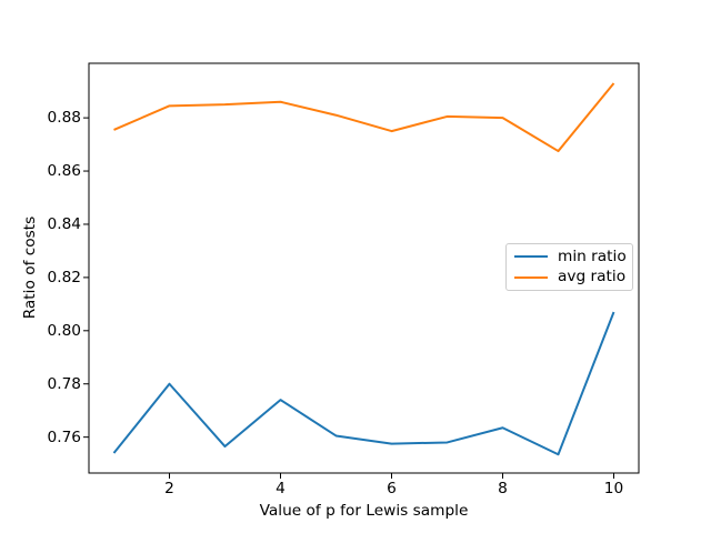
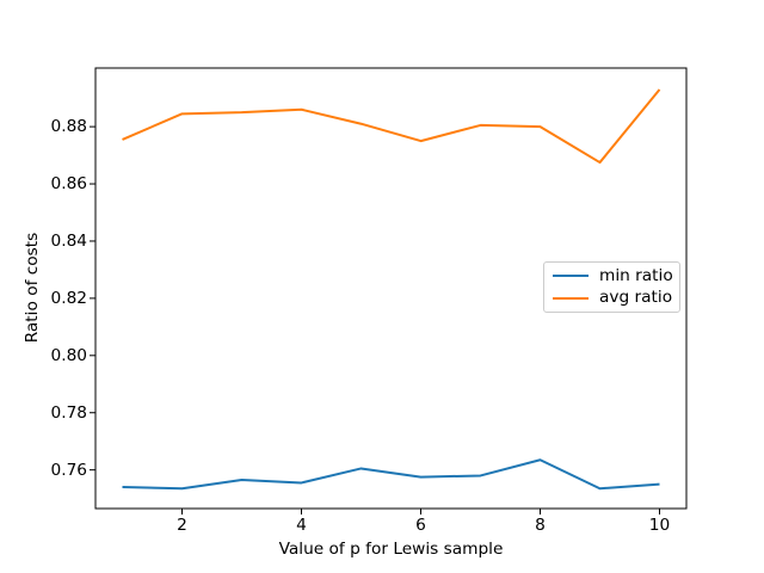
min ratio/2: 0.780 -> 0.753
min ratio/4: 0.774 -> 0.755
min ratio/10: 0.807 -> 0.755
